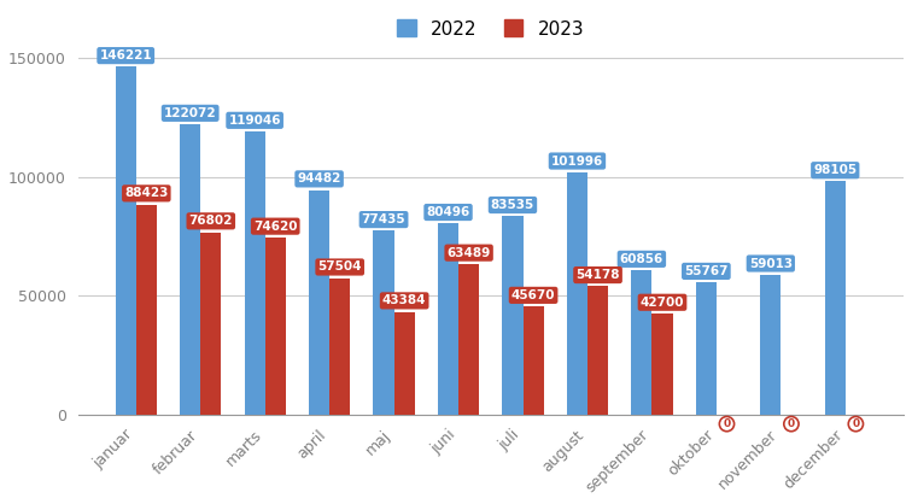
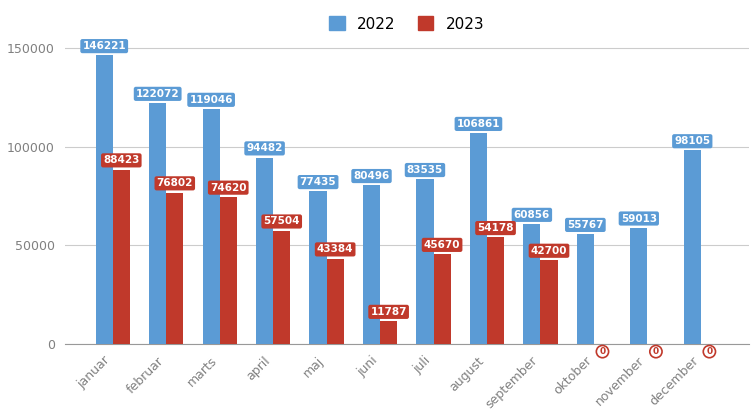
2023/juni: 63489 -> 11787
2022/august: 101996 -> 106861
